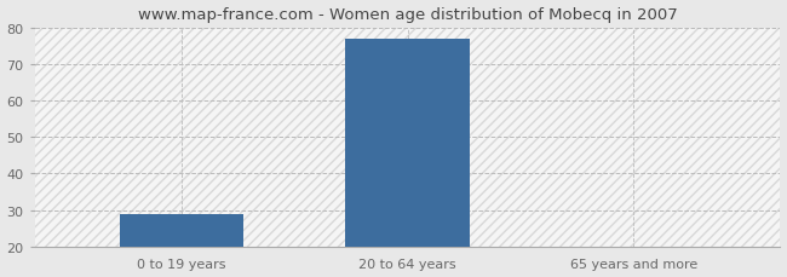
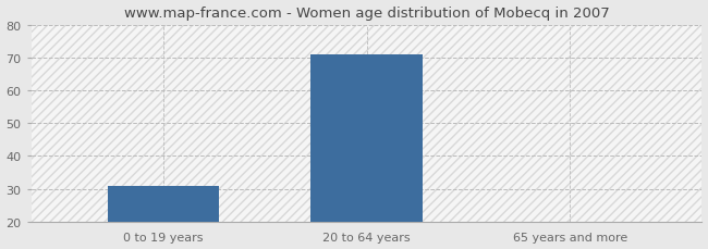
0 to 19 years: 29 -> 31
20 to 64 years: 77 -> 71
